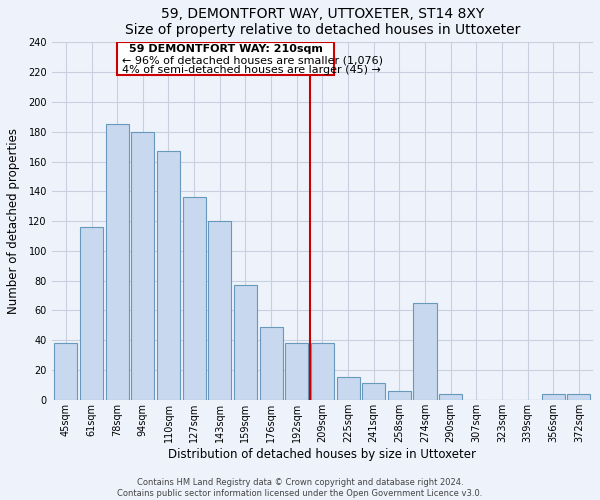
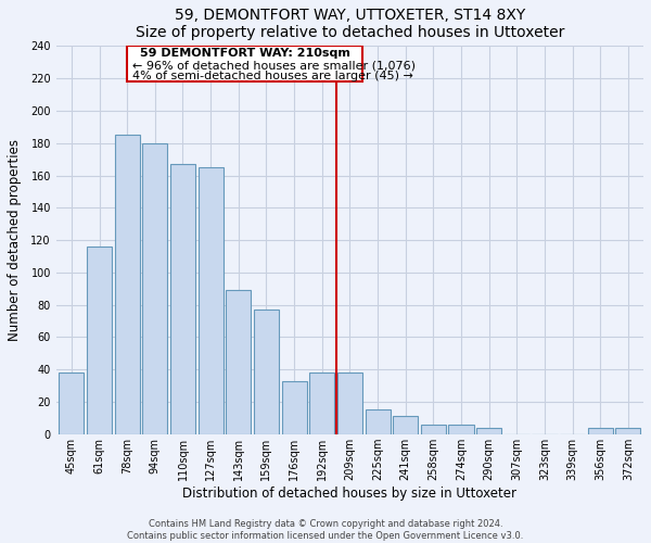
127sqm: 136 -> 165
143sqm: 120 -> 89
176sqm: 49 -> 33
274sqm: 65 -> 6
